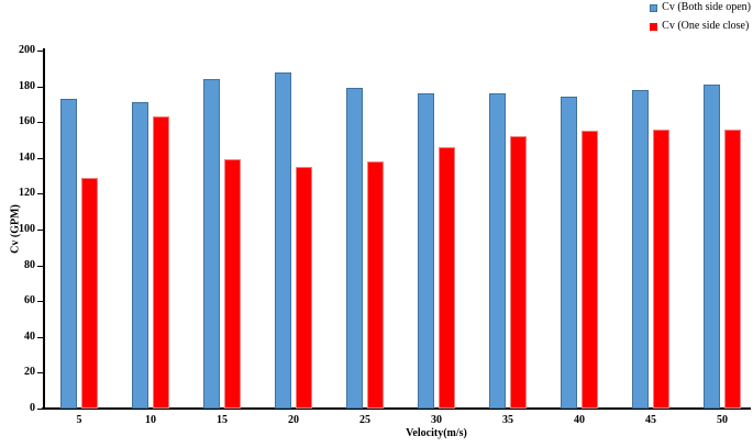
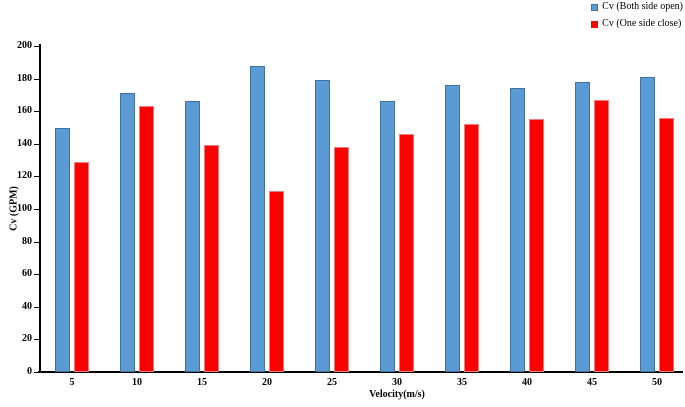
Cv (Both side open)/5: 173 -> 150
Cv (Both side open)/15: 184 -> 166
Cv (One side close)/20: 135 -> 111
Cv (Both side open)/30: 176 -> 166
Cv (One side close)/45: 156 -> 167
